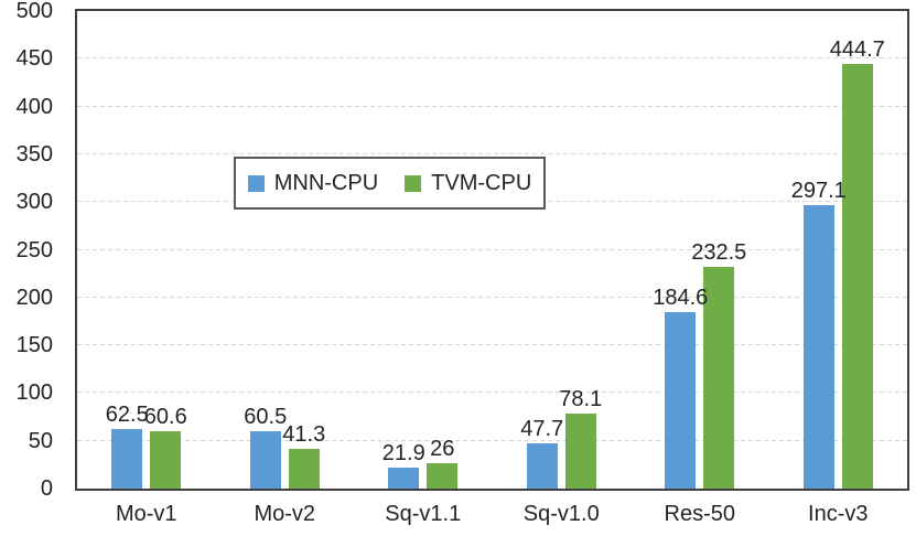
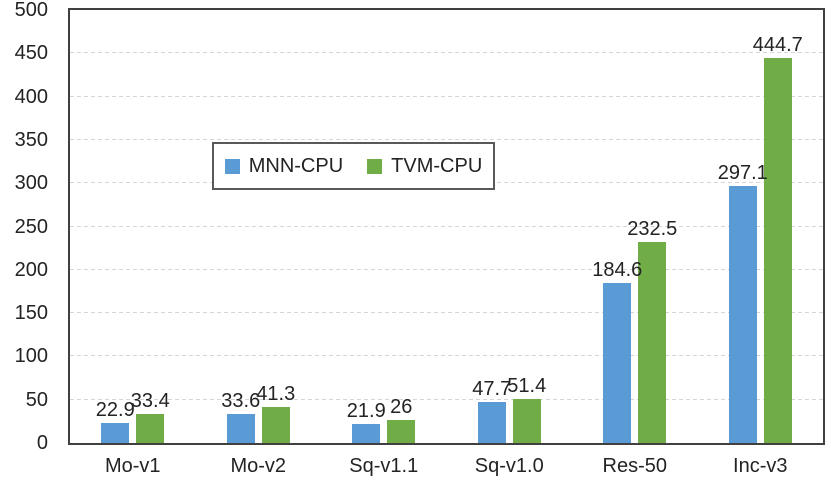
MNN-CPU/Mo-v1: 62.5 -> 22.9
TVM-CPU/Mo-v1: 60.6 -> 33.4
MNN-CPU/Mo-v2: 60.5 -> 33.6
TVM-CPU/Sq-v1.0: 78.1 -> 51.4
